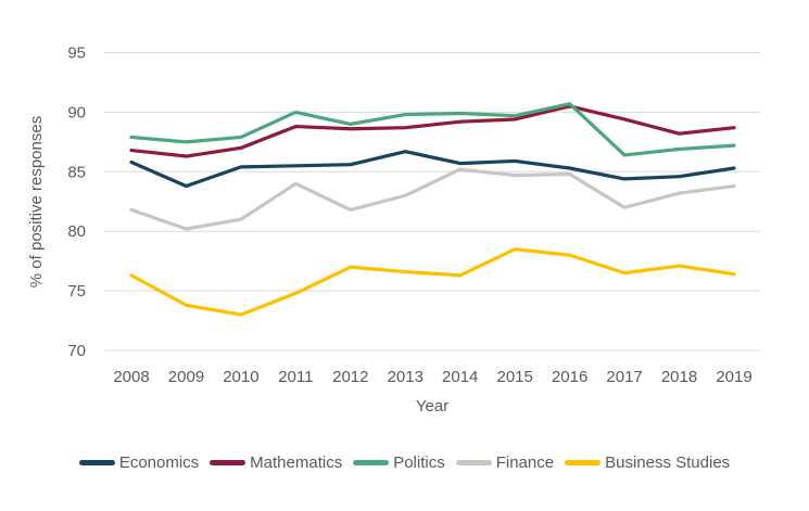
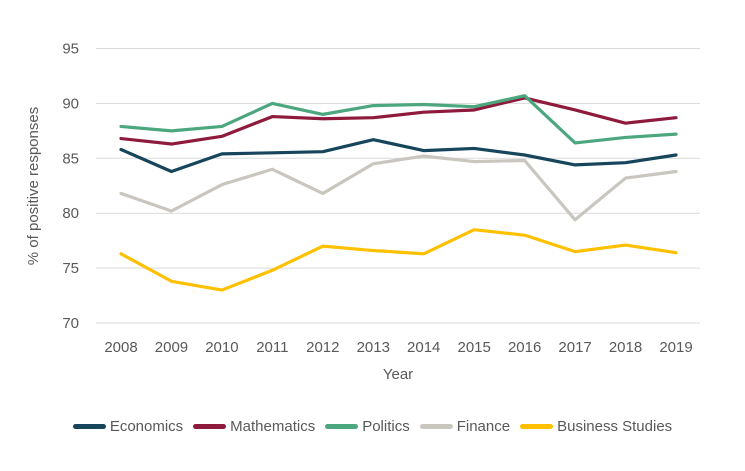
Finance/2010: 81.0 -> 82.6
Finance/2013: 83.0 -> 84.5
Finance/2017: 82.0 -> 79.4
